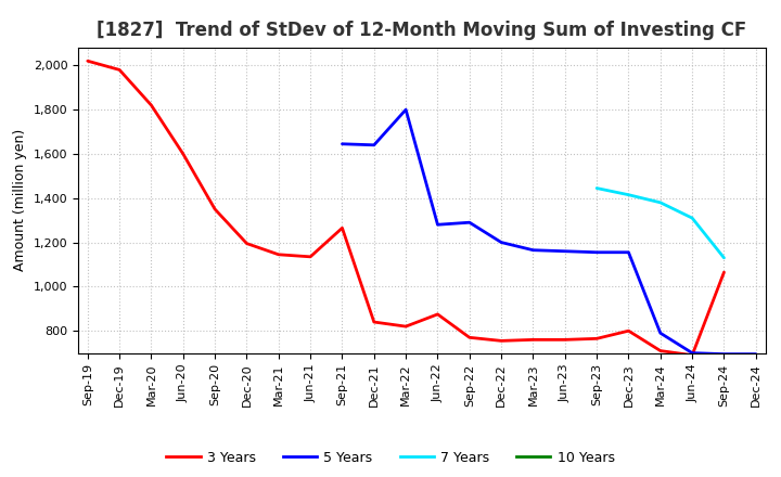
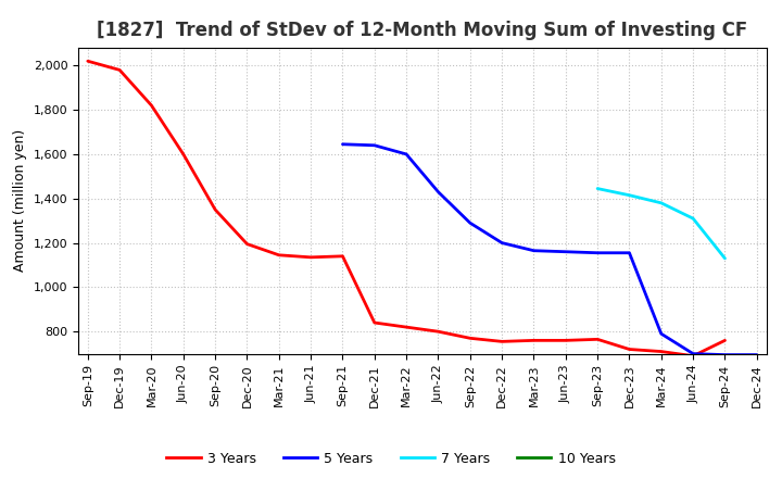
3 Years/Sep-21: 1,265 -> 1,140
5 Years/Mar-22: 1,800 -> 1,600
3 Years/Jun-22: 875 -> 800
5 Years/Jun-22: 1,280 -> 1,430
3 Years/Dec-23: 800 -> 720
3 Years/Sep-24: 1,065 -> 760
